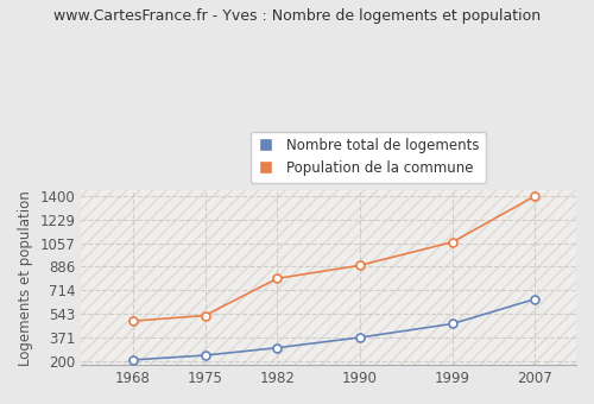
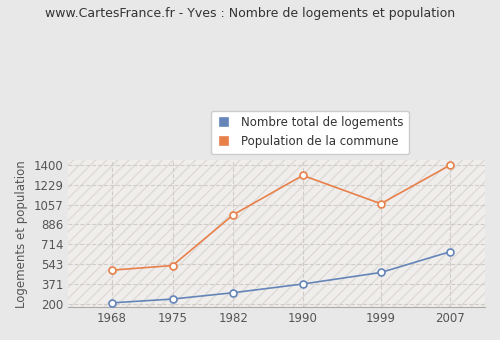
Population de la commune/1982: 800 -> 970
Population de la commune/1990: 900 -> 1310
